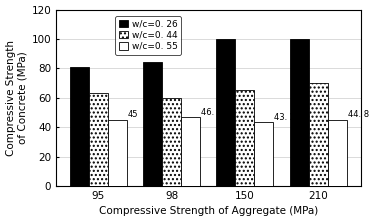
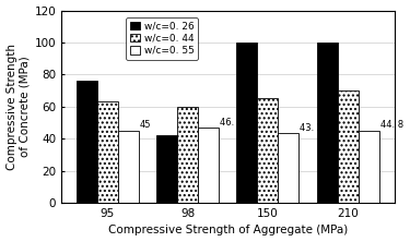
w/c=0. 26/95: 81 -> 76
w/c=0. 26/98: 84 -> 42
